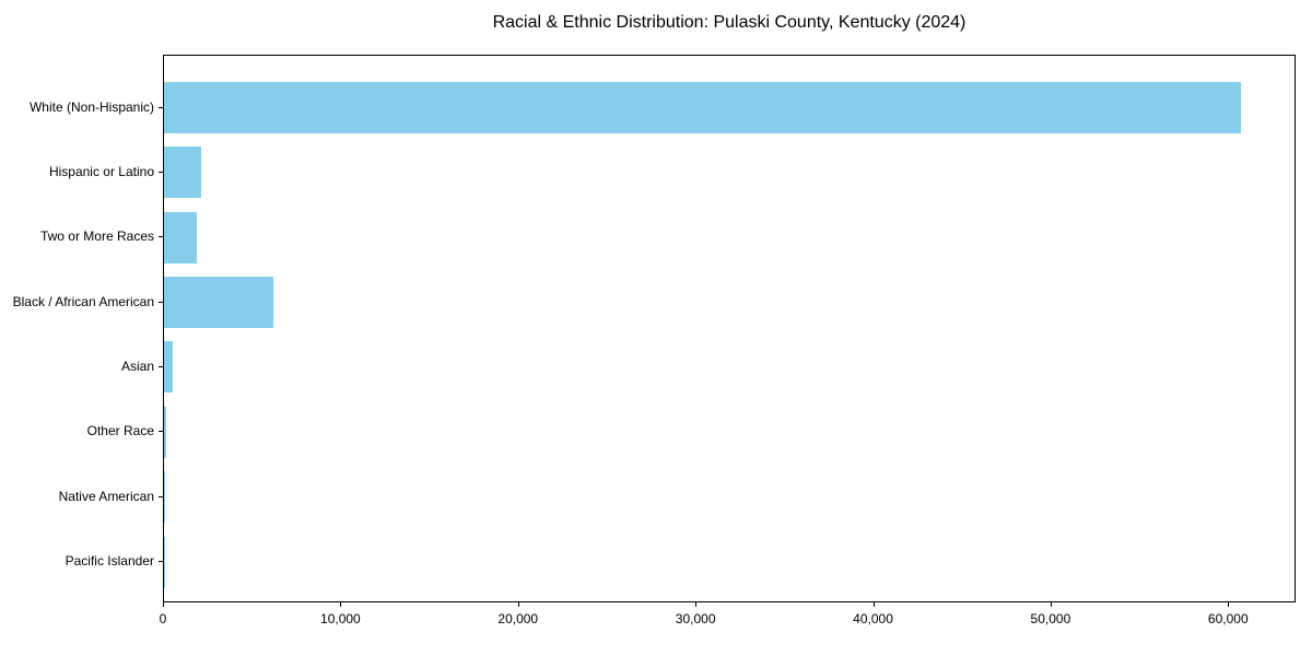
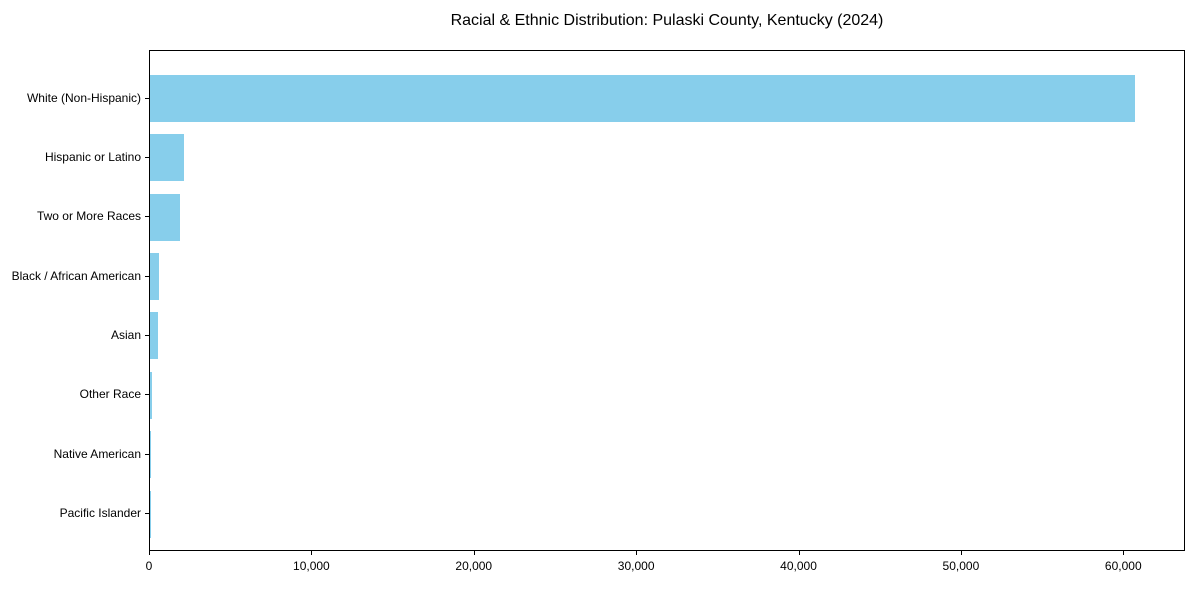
Black / African American: 6200 -> 600
